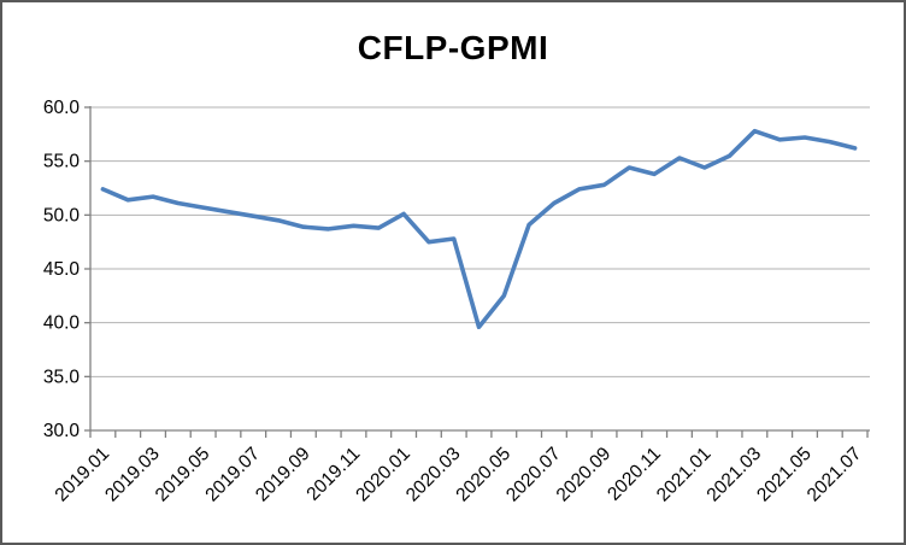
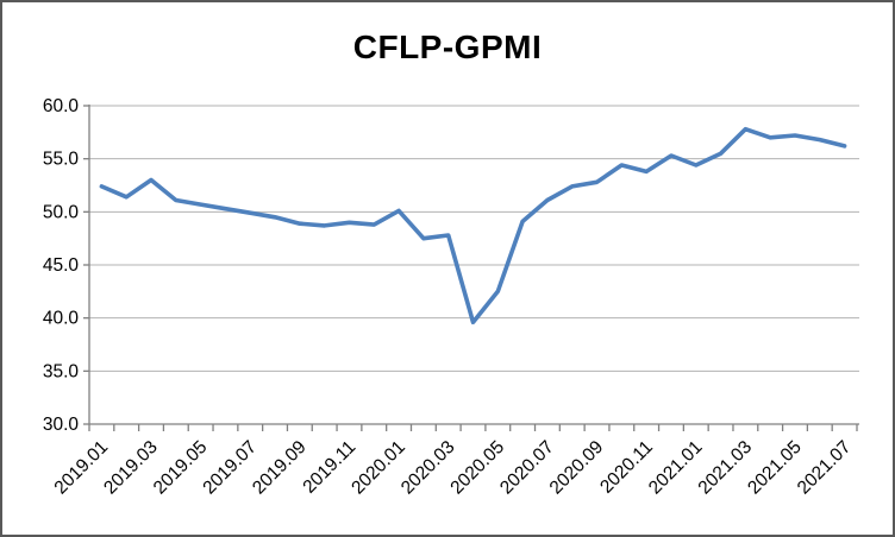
2019.03: 52 -> 53
